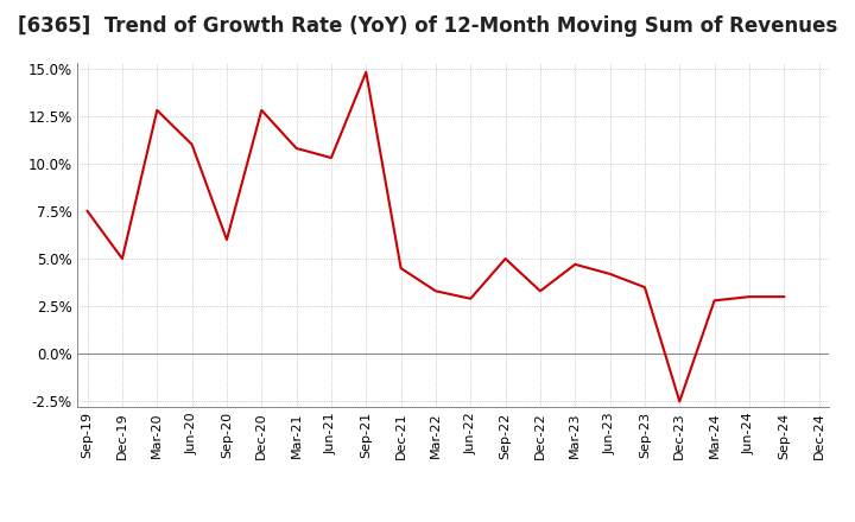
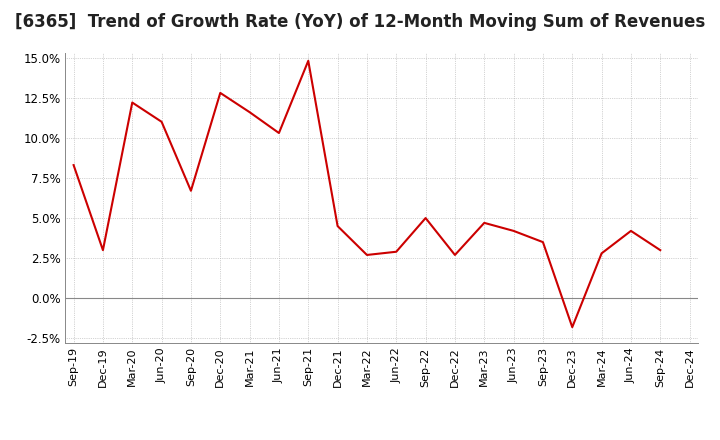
Sep-19: 7.5% -> 8.3%
Dec-19: 5.0% -> 3.0%
Mar-20: 12.8% -> 12.2%
Sep-20: 6.0% -> 6.7%
Mar-21: 10.8% -> 11.6%
Mar-22: 3.3% -> 2.7%
Dec-22: 3.3% -> 2.7%
Dec-23: -2.5% -> -1.8%
Jun-24: 3.0% -> 4.2%
